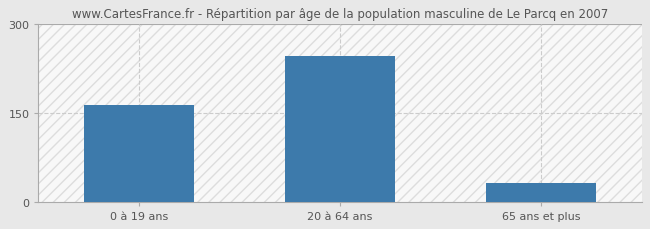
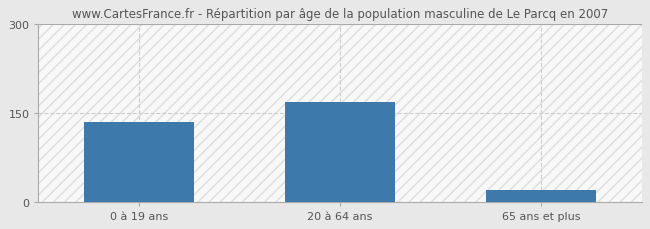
0 à 19 ans: 164 -> 135
20 à 64 ans: 246 -> 168
65 ans et plus: 32 -> 20
